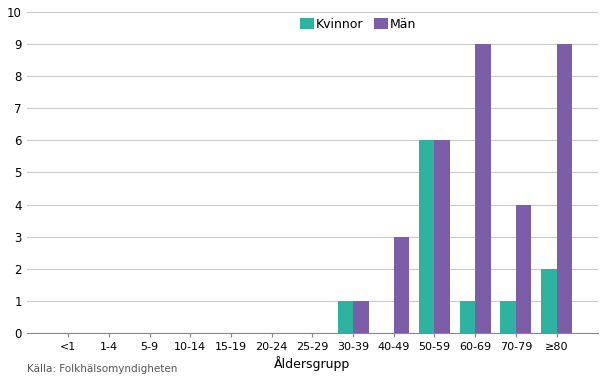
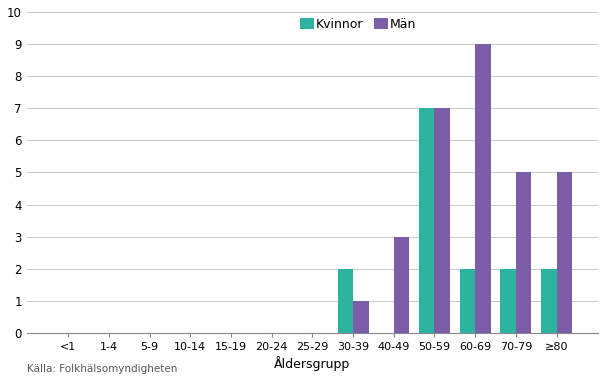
Kvinnor/30-39: 1 -> 2
Kvinnor/50-59: 6 -> 7
Män/50-59: 6 -> 7
Kvinnor/60-69: 1 -> 2
Kvinnor/70-79: 1 -> 2
Män/70-79: 4 -> 5
Män/≥80: 9 -> 5
